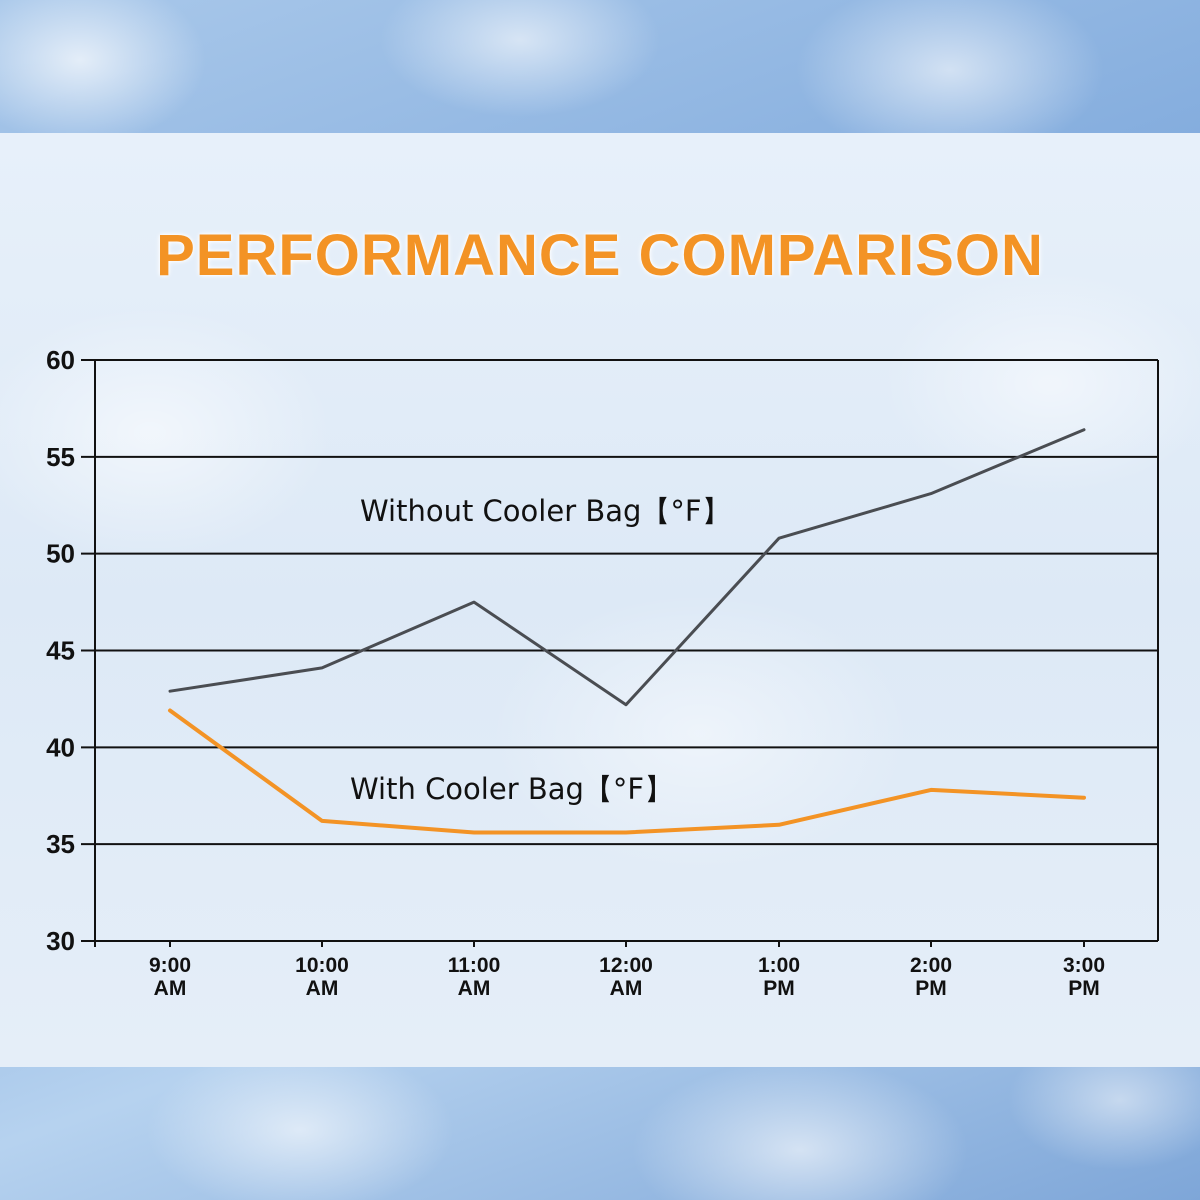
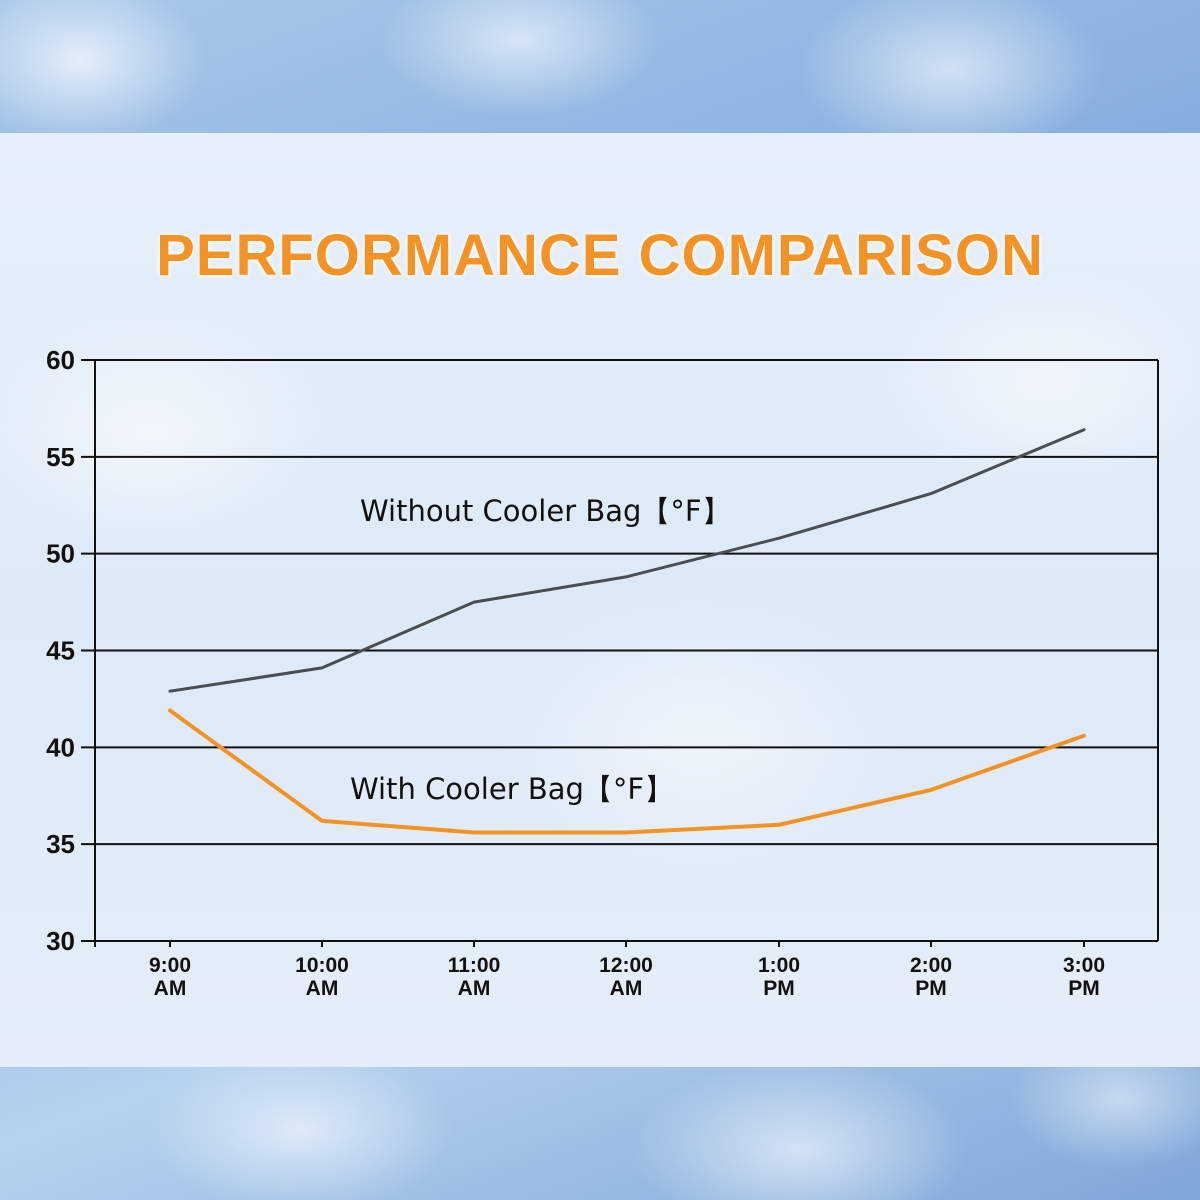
Without Cooler Bag【°F】/12:00 AM: 42.2 -> 48.8
With Cooler Bag【°F】/3:00 PM: 37.4 -> 40.6
